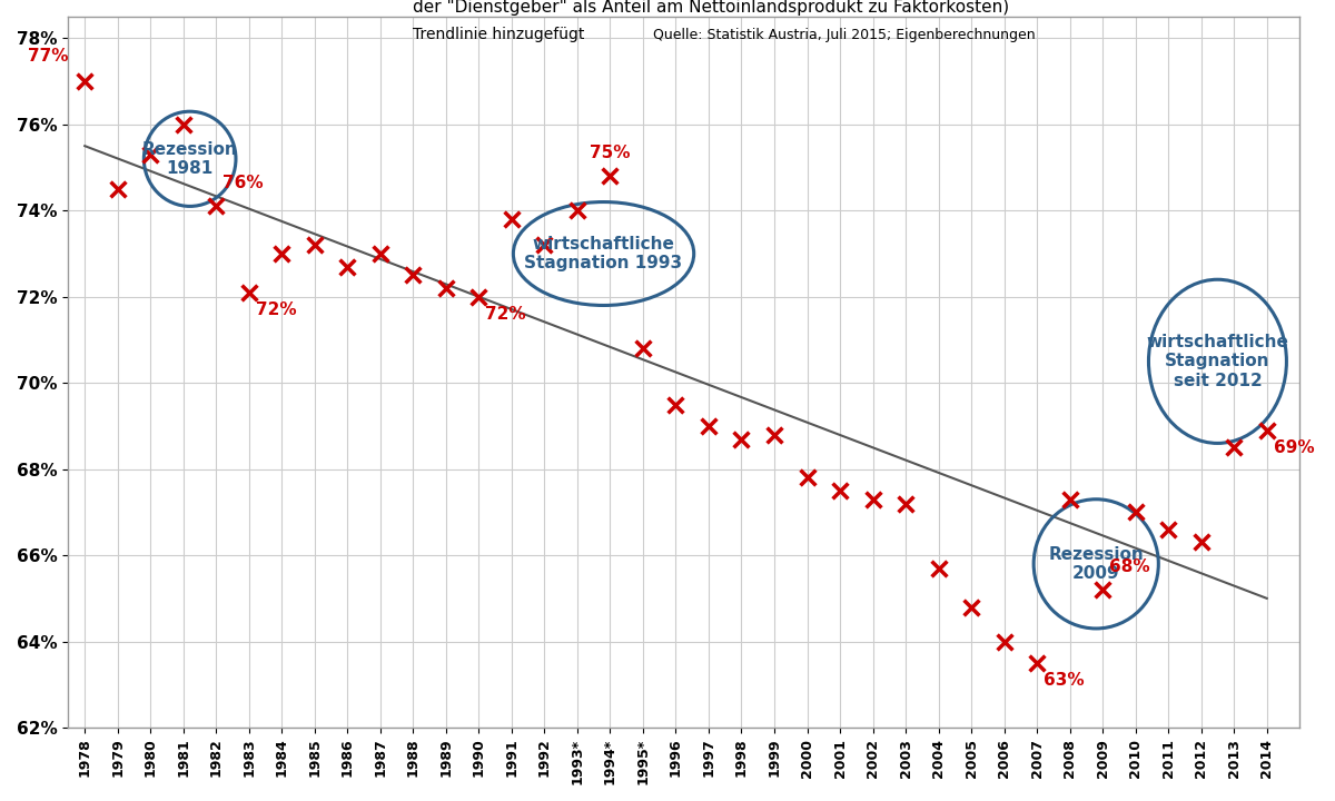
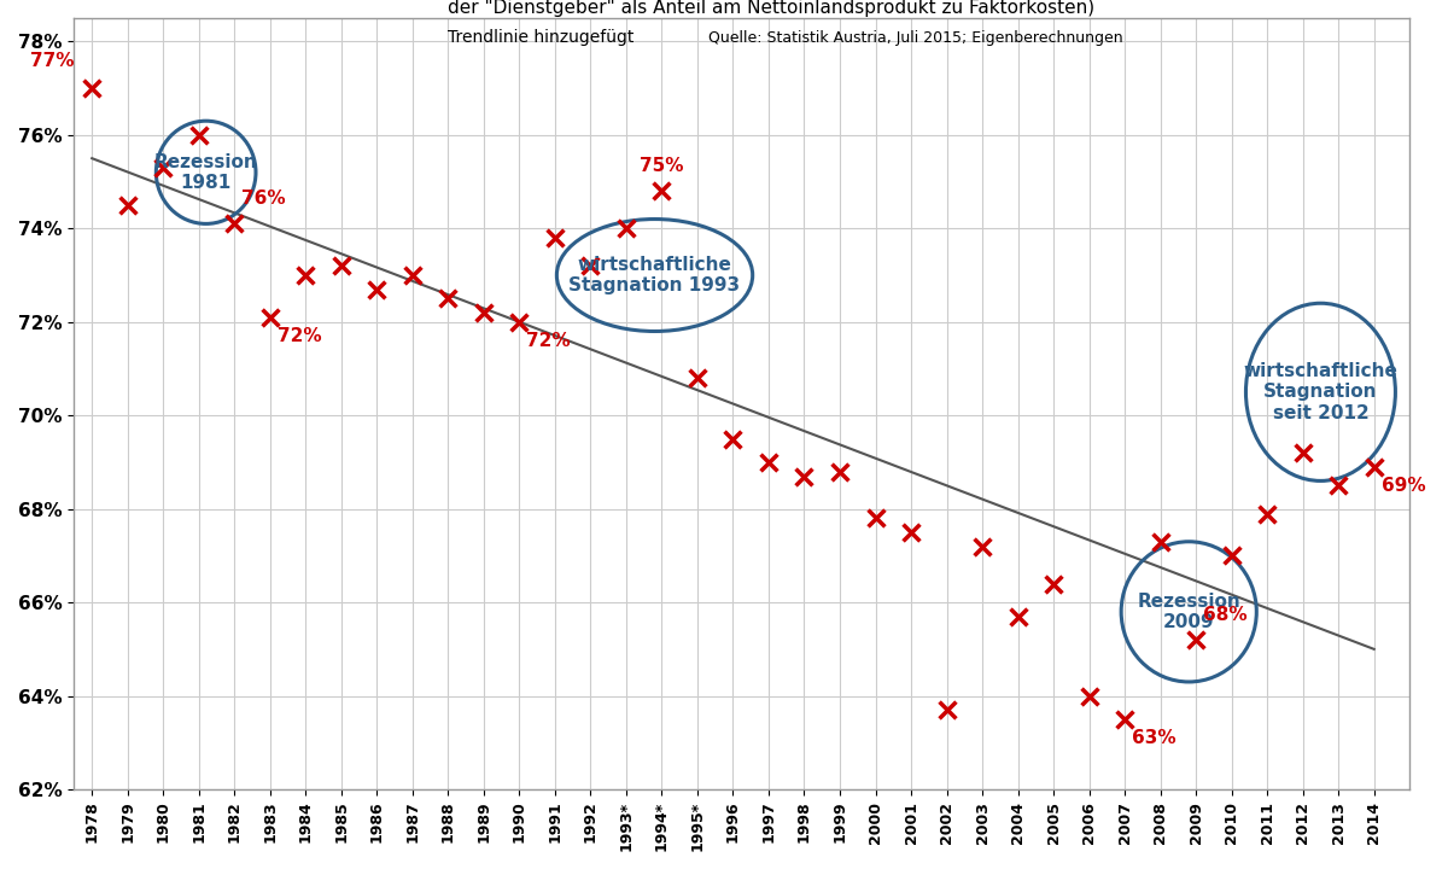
2002: 67.3% -> 63.7%
2005: 64.8% -> 66.4%
2011: 66.6% -> 67.9%
2012: 66.3% -> 69.2%
